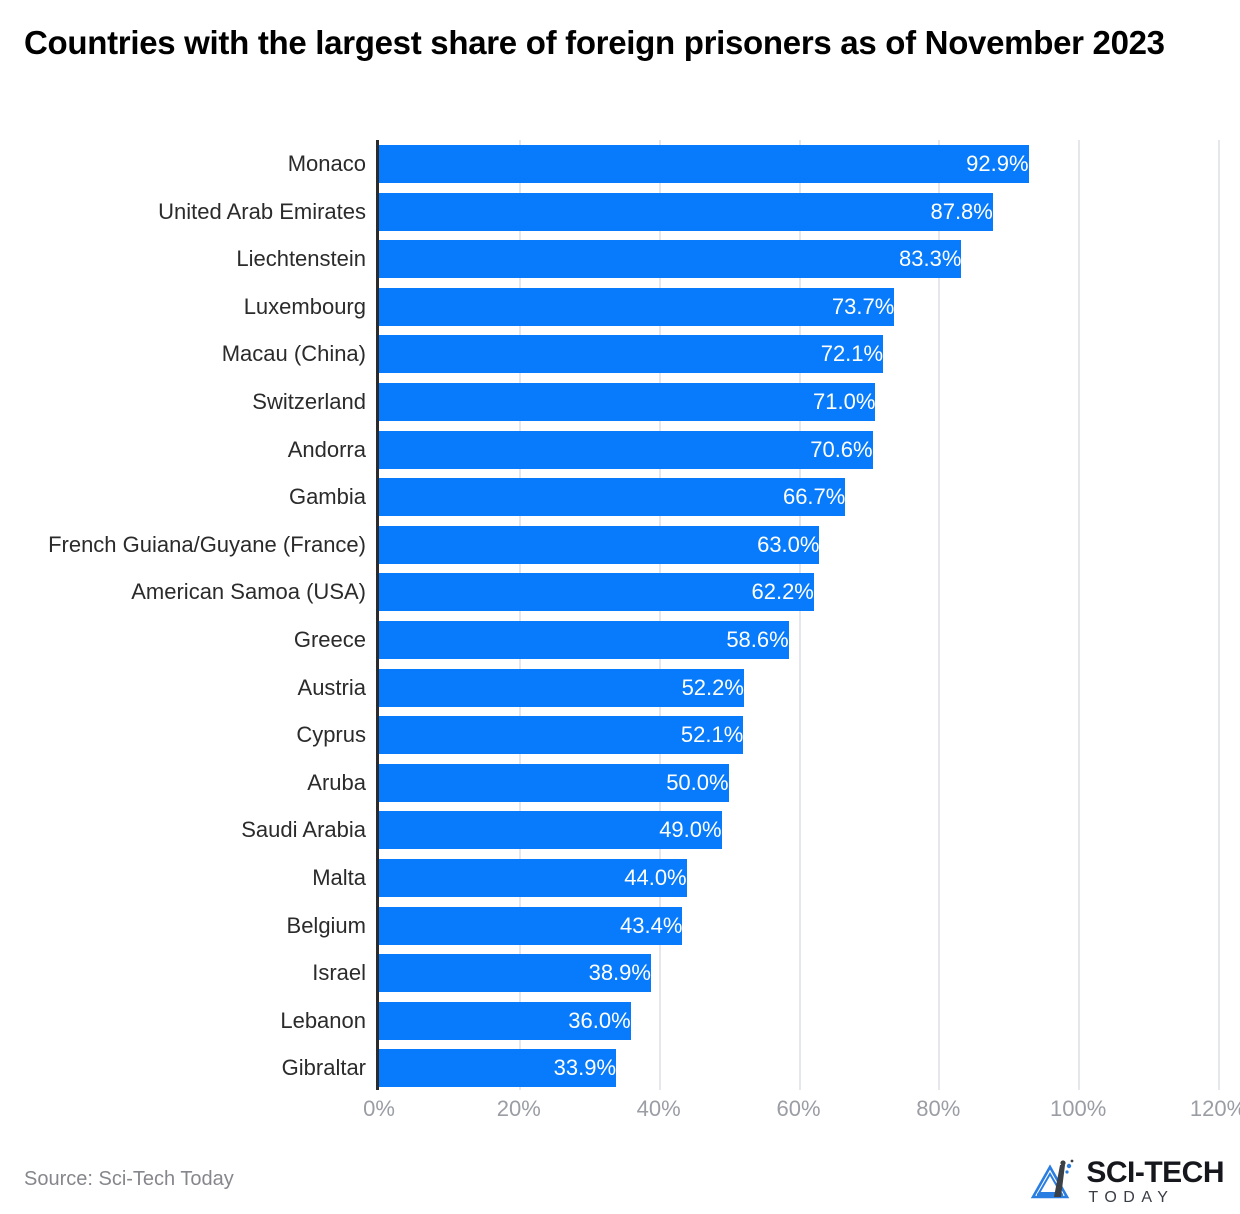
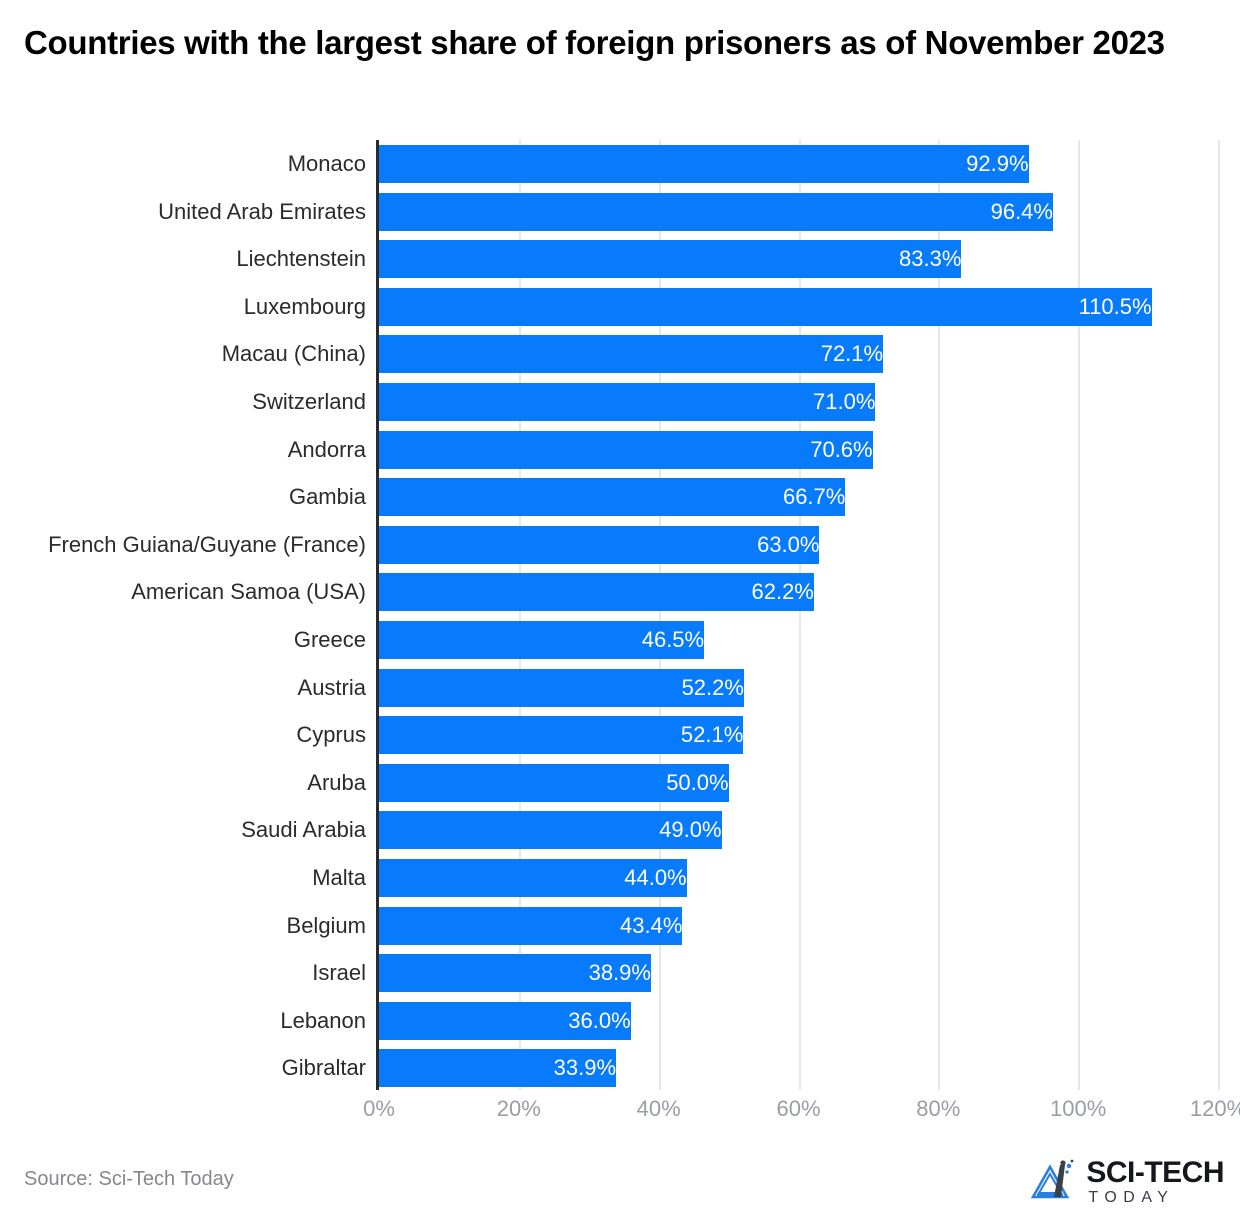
United Arab Emirates: 87.8% -> 96.4%
Luxembourg: 73.7% -> 110.5%
Greece: 58.6% -> 46.5%
